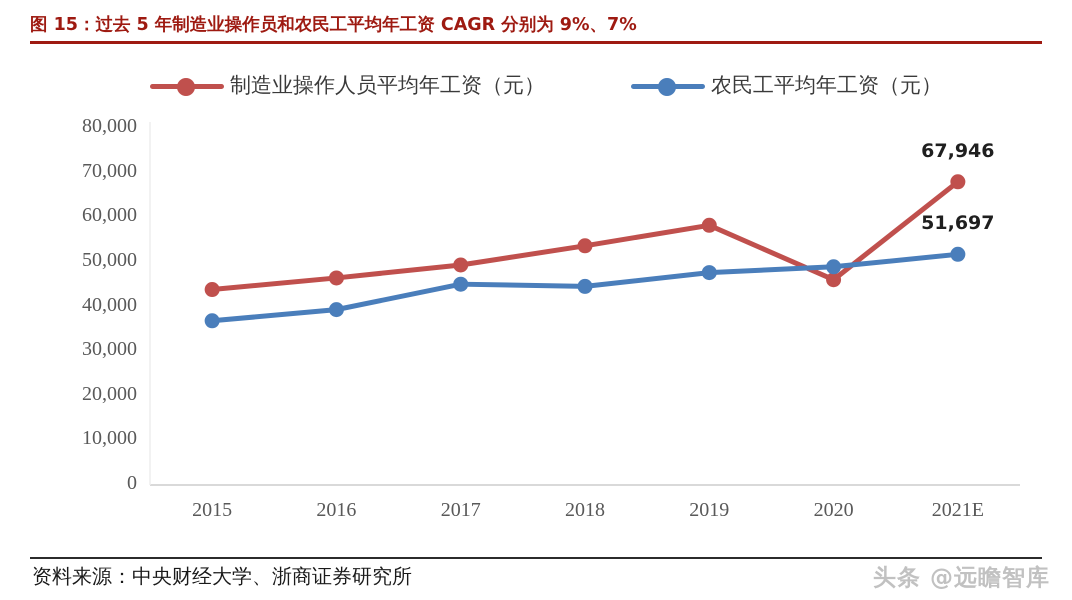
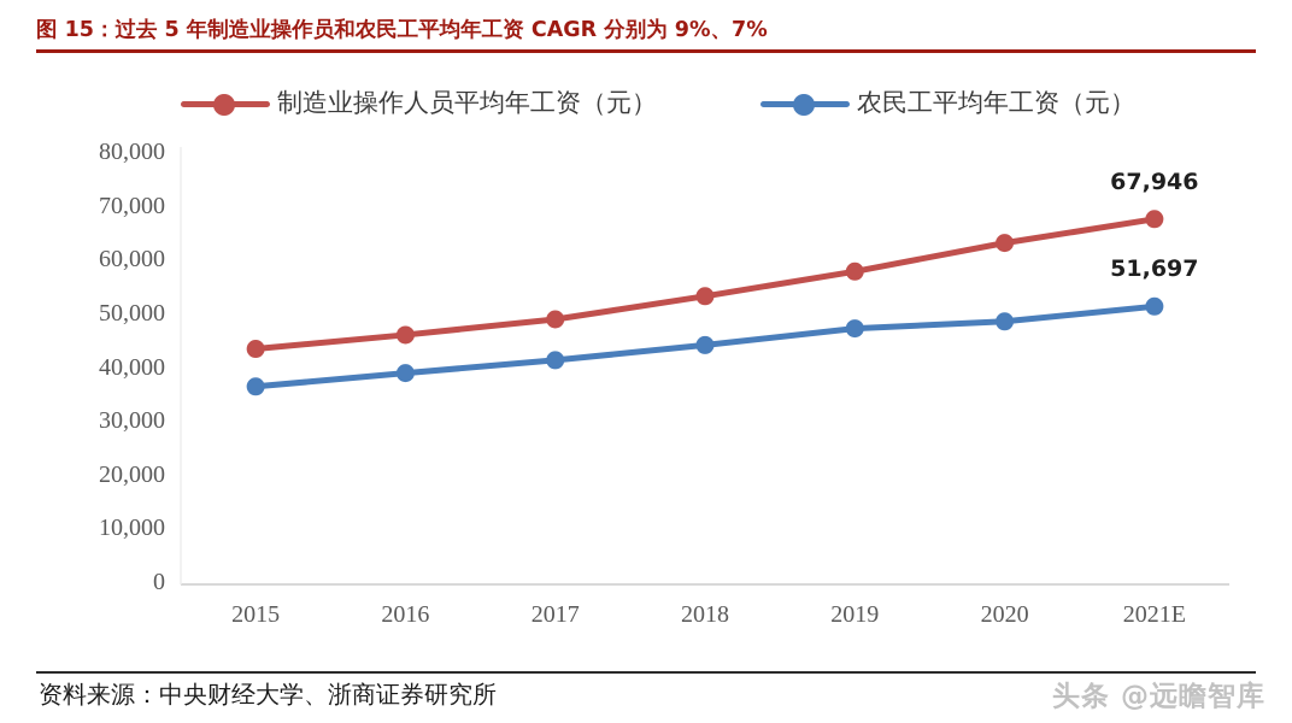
农民工平均年工资（元）/2017: 45000 -> 42000
制造业操作人员平均年工资（元）/2020: 46000 -> 64000
